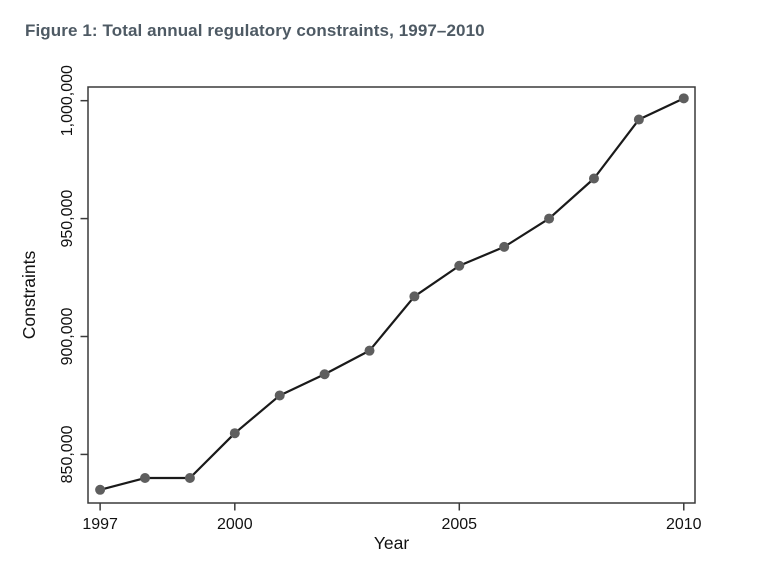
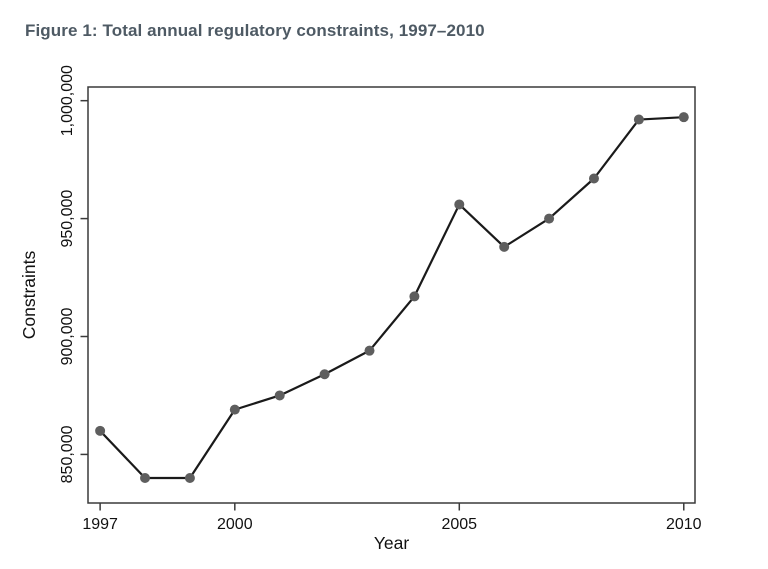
1997: 835000 -> 860000
2000: 859000 -> 869000
2005: 930000 -> 956000
2010: 1001000 -> 993000
